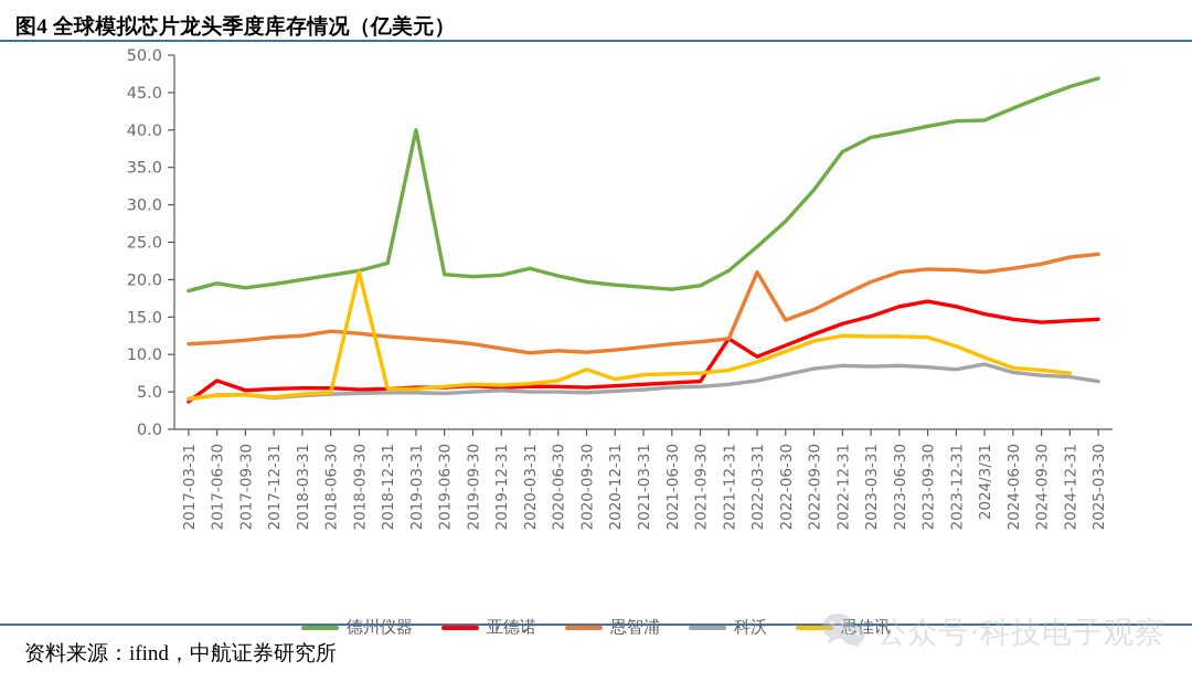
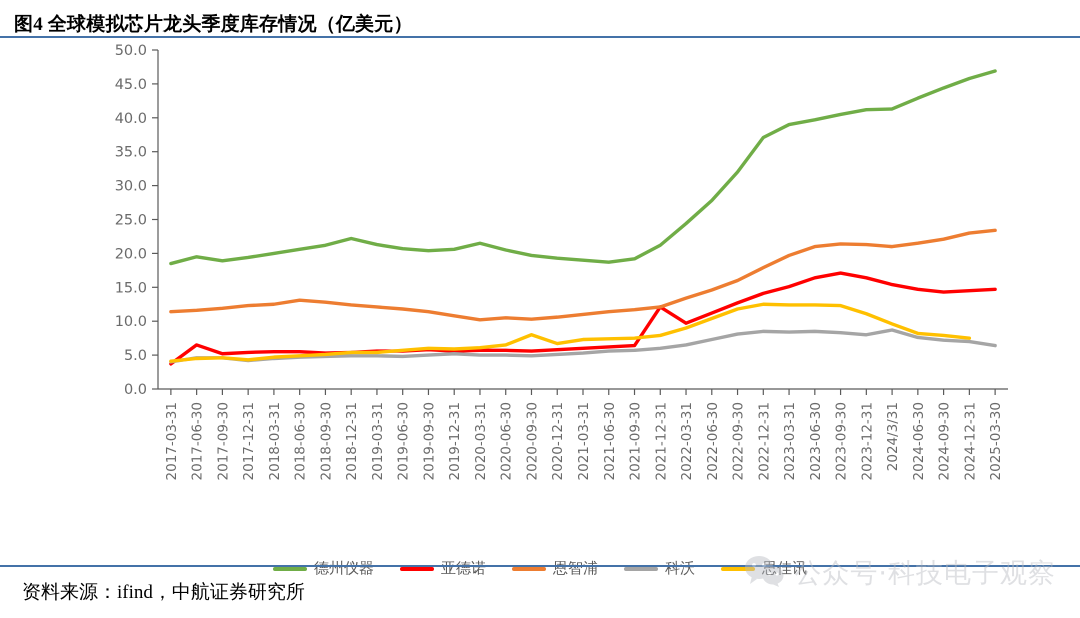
思佳讯/2018-09-30: 21 -> 5
德州仪器/2019-03-31: 40 -> 21
恩智浦/2022-03-31: 21 -> 13
